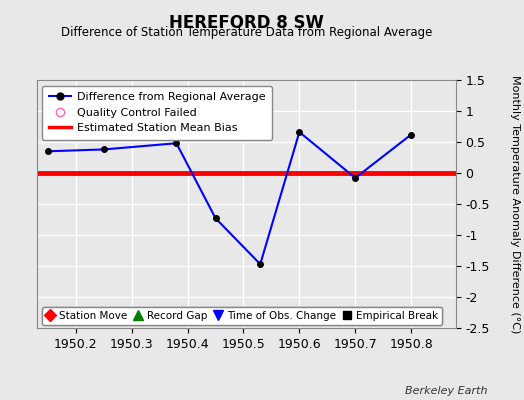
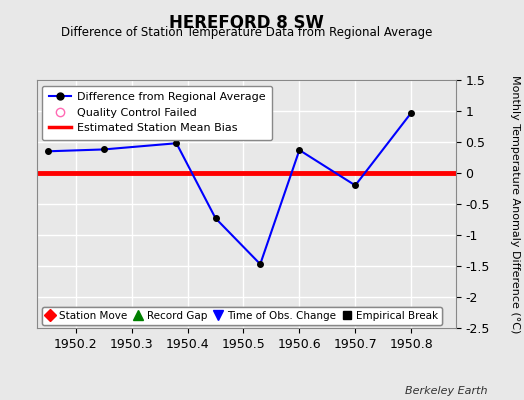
1950.6: 0.66 -> 0.37
1950.7: -0.08 -> -0.20
1950.8: 0.62 -> 0.97
